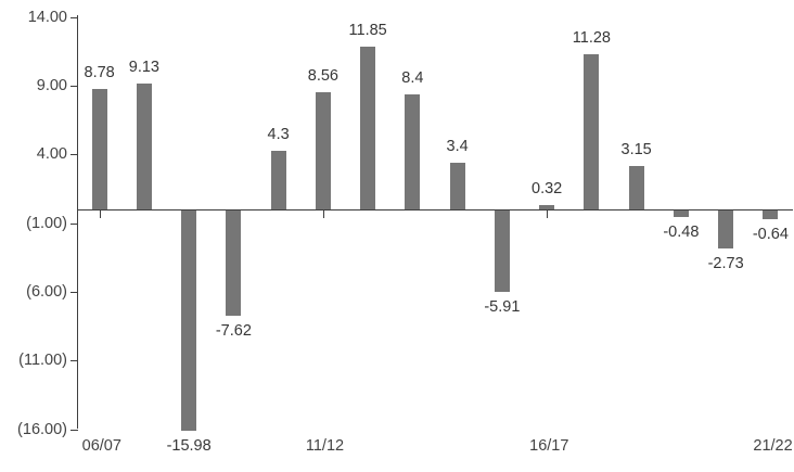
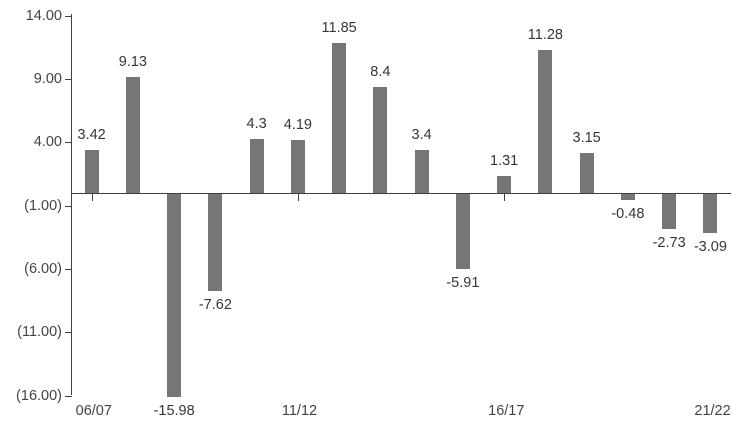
06/07: 8.78 -> 3.42
11/12: 8.56 -> 4.19
16/17: 0.32 -> 1.31
21/22: -0.64 -> -3.09
